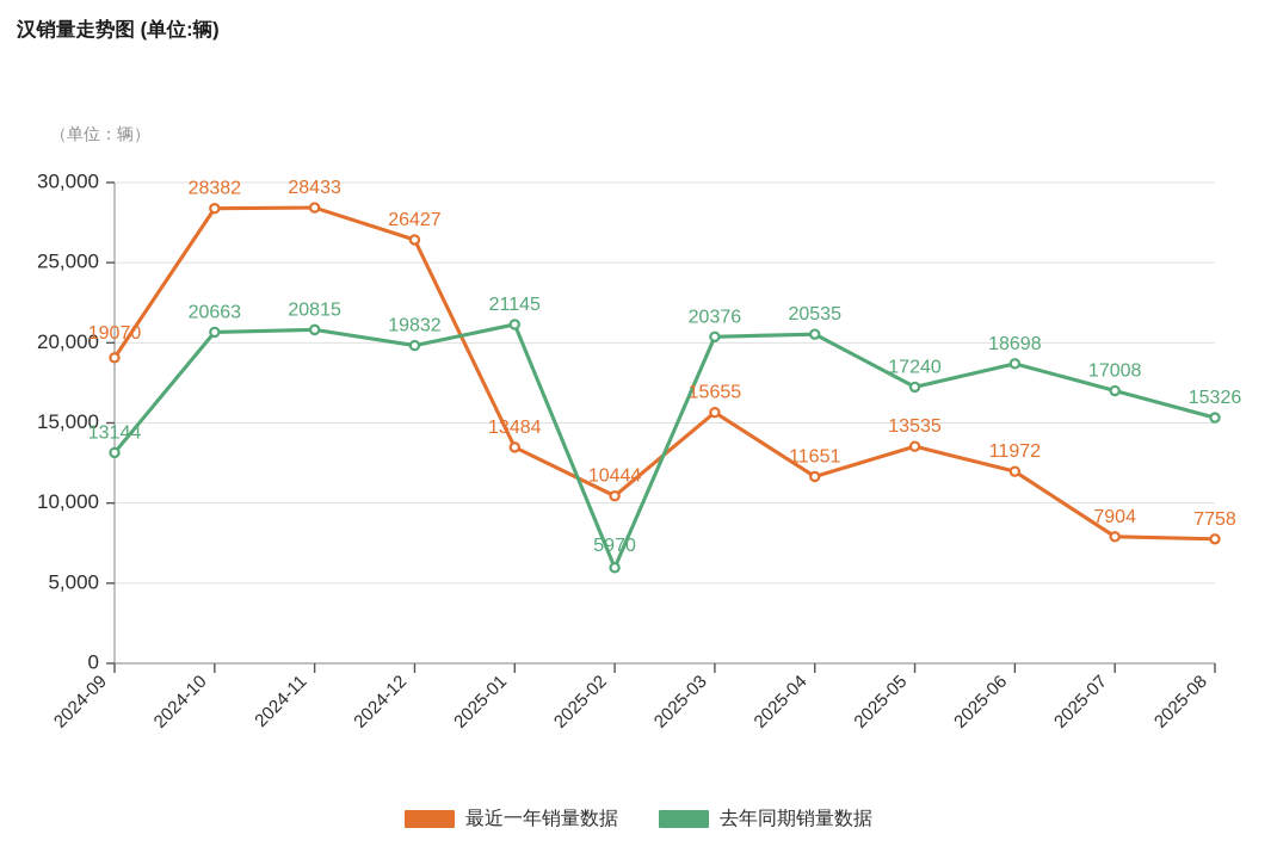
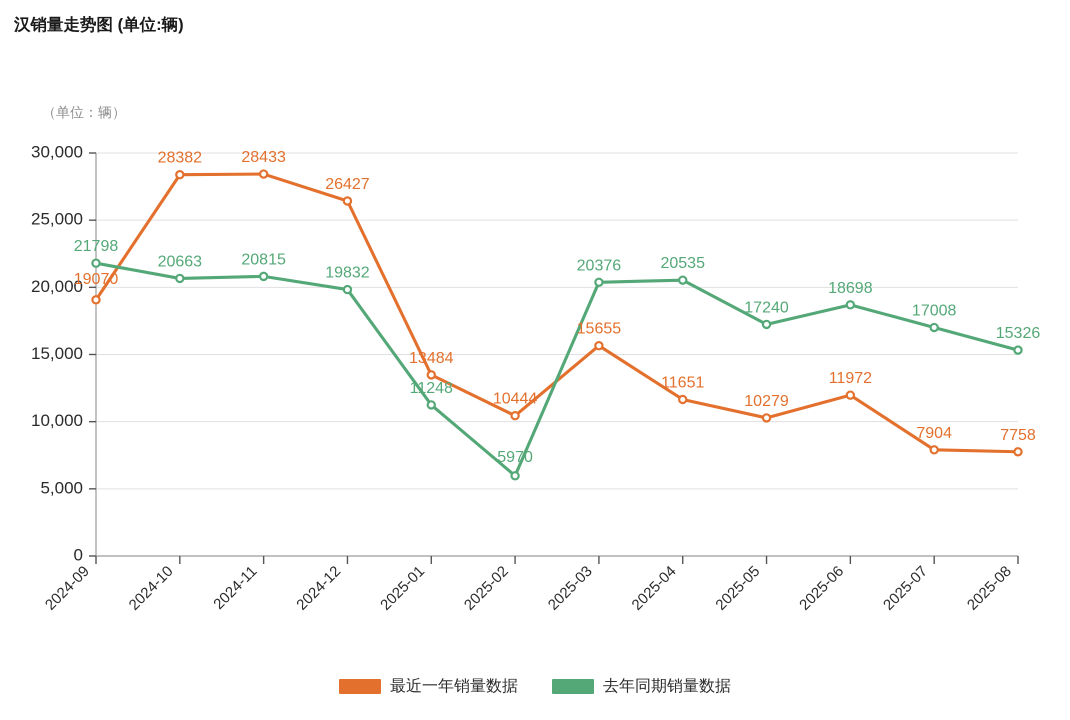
去年同期销量数据/2024-09: 13144 -> 21798
去年同期销量数据/2025-01: 21145 -> 11248
最近一年销量数据/2025-05: 13535 -> 10279
